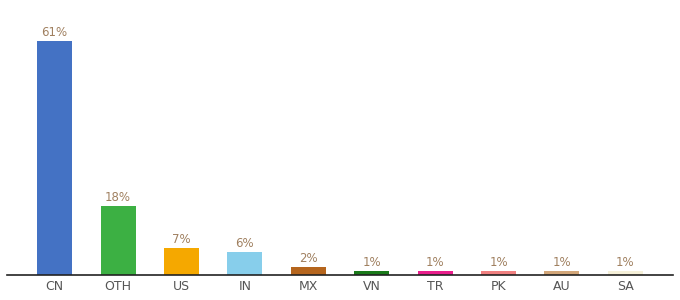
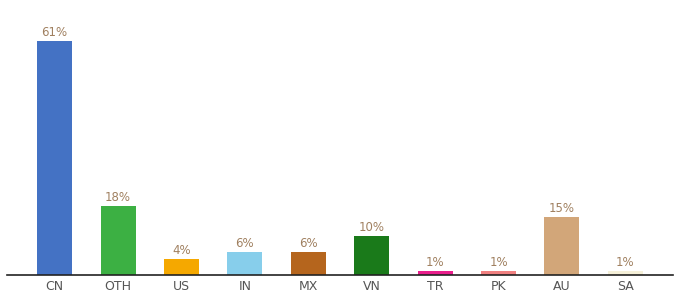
US: 7% -> 4%
MX: 2% -> 6%
VN: 1% -> 10%
AU: 1% -> 15%
